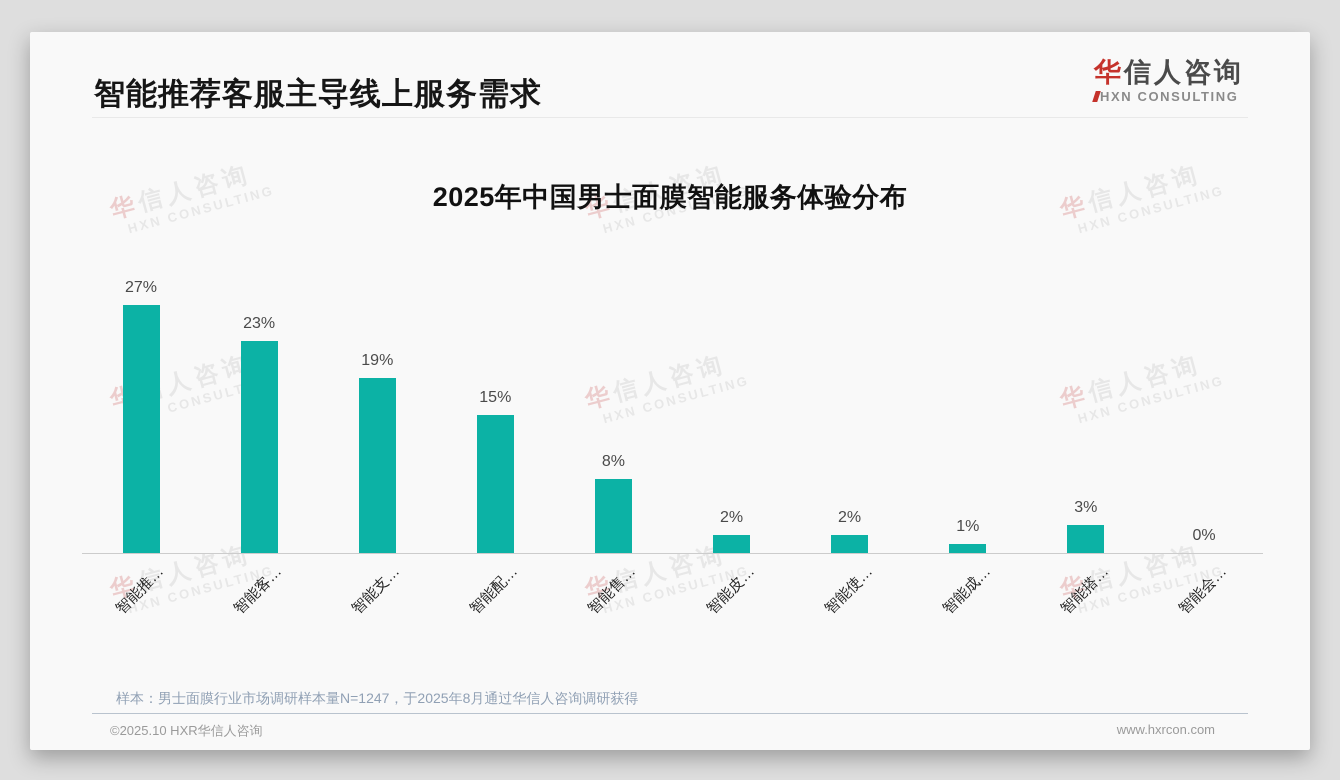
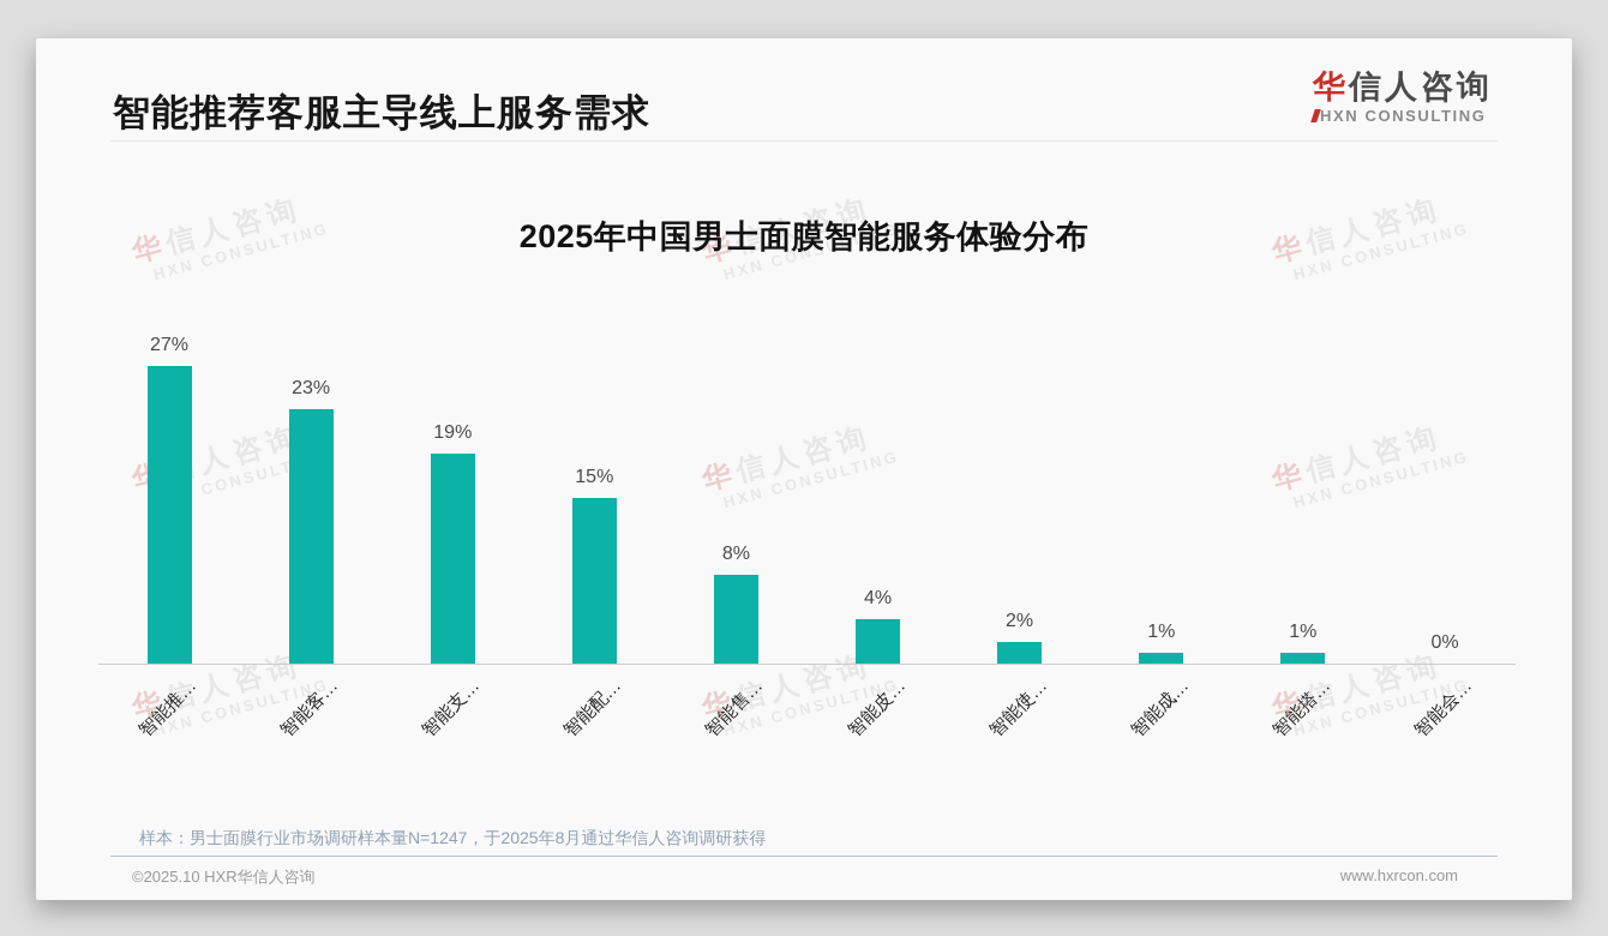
智能皮…: 2% -> 4%
智能搭…: 3% -> 1%
